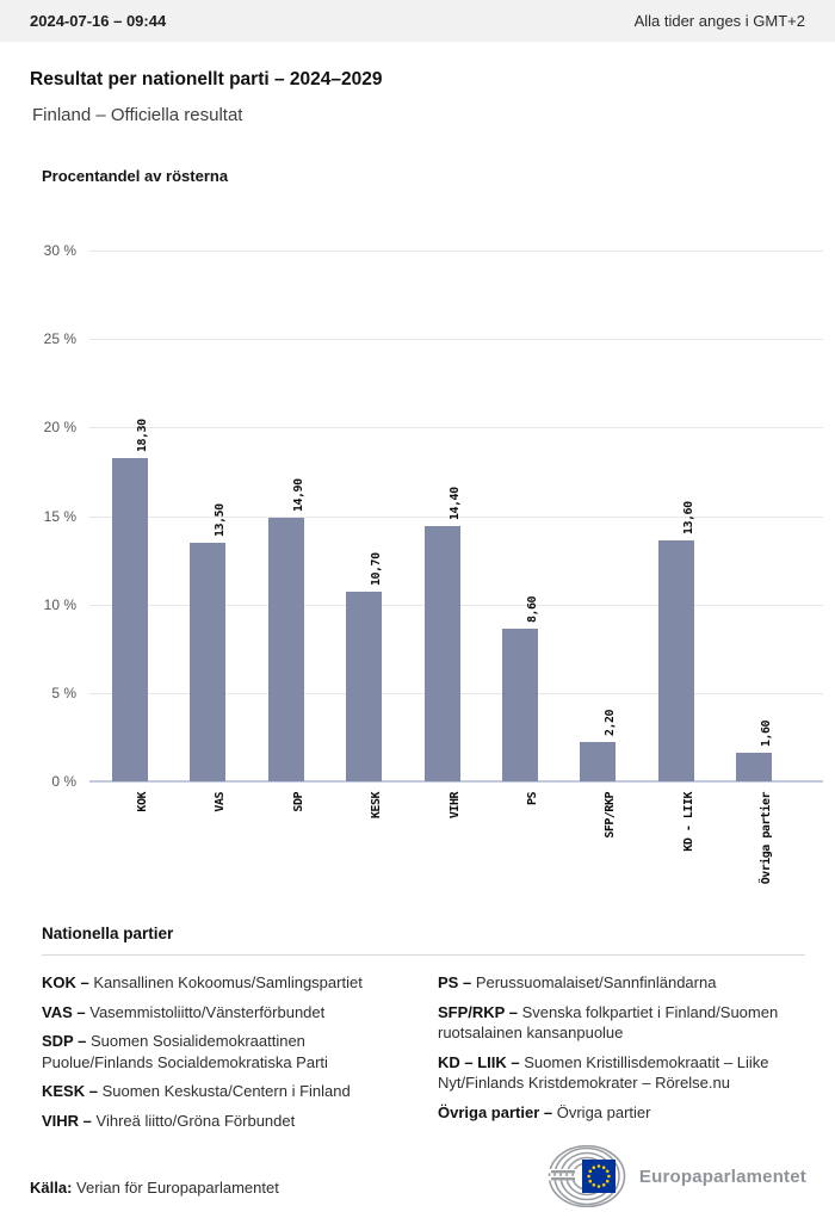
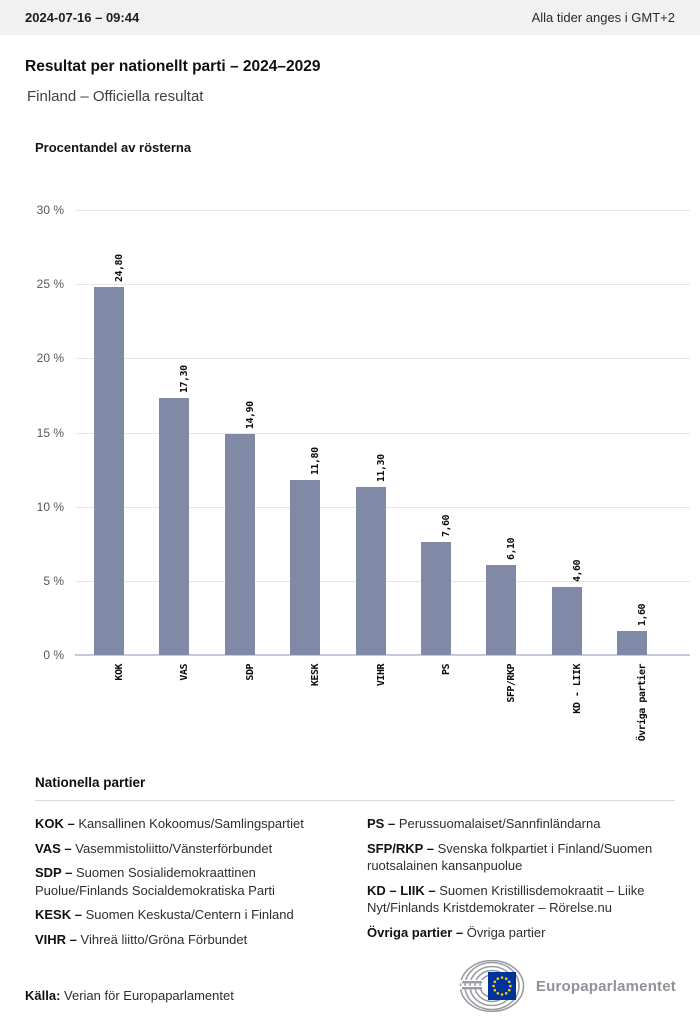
KOK: 18,30 -> 24,80
VAS: 13,50 -> 17,30
KESK: 10,70 -> 11,80
VIHR: 14,40 -> 11,30
PS: 8,60 -> 7,60
SFP/RKP: 2,20 -> 6,10
KD - LIIK: 13,60 -> 4,60
